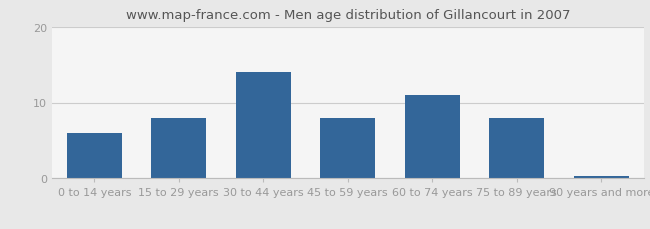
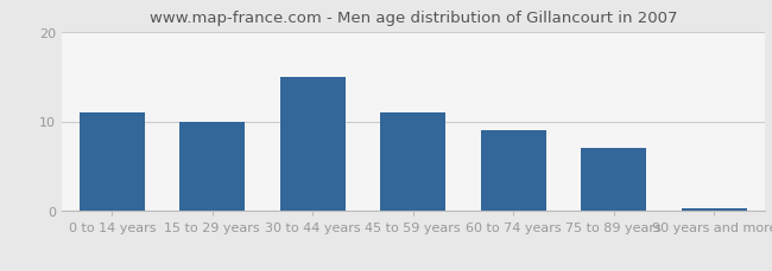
0 to 14 years: 6.0 -> 11.0
15 to 29 years: 8.0 -> 10.0
30 to 44 years: 14.0 -> 15.0
45 to 59 years: 8.0 -> 11.0
60 to 74 years: 11.0 -> 9.0
75 to 89 years: 8.0 -> 7.0
